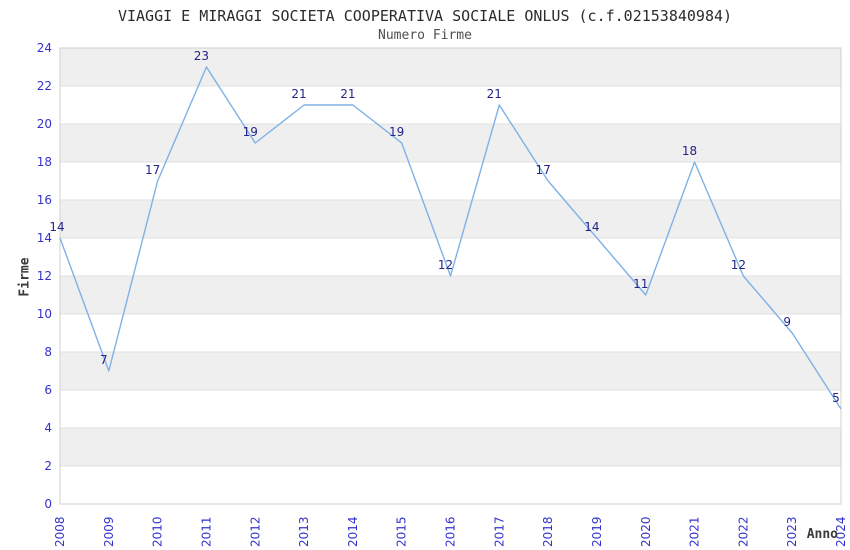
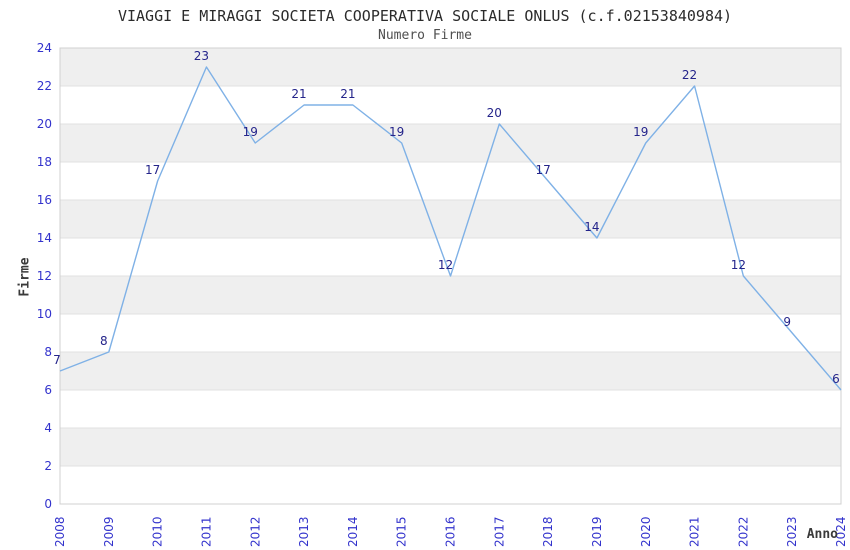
2008: 14 -> 7
2009: 7 -> 8
2017: 21 -> 20
2020: 11 -> 19
2021: 18 -> 22
2024: 5 -> 6
